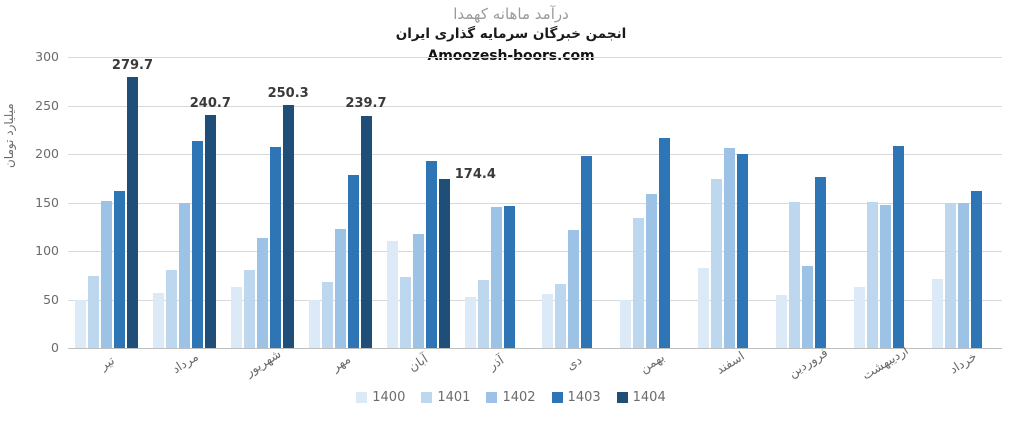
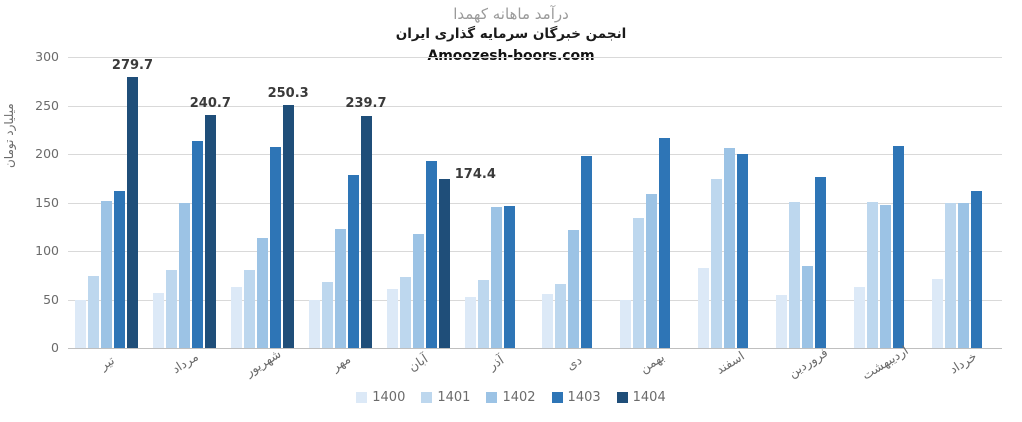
1400/آبان: 110 -> 60
